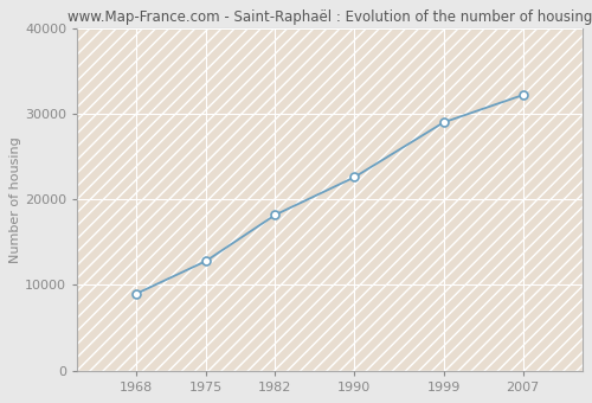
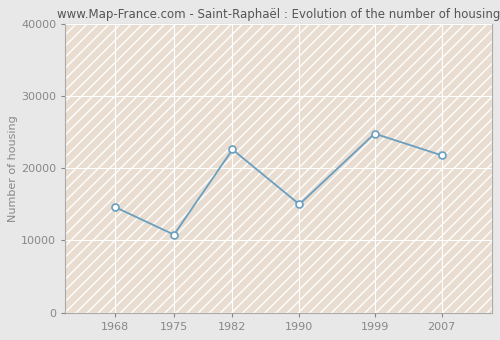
1968: 9000 -> 14600
1975: 12800 -> 10800
1982: 18200 -> 22600
1990: 22600 -> 15000
1999: 29000 -> 24800
2007: 32200 -> 21800
